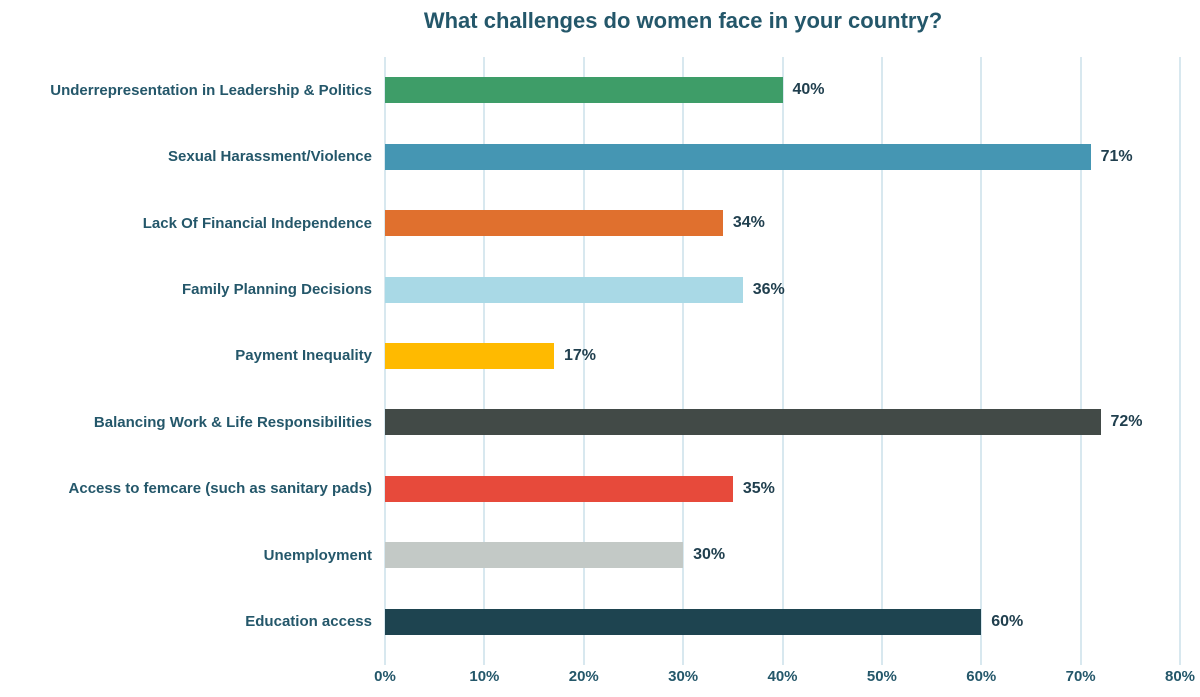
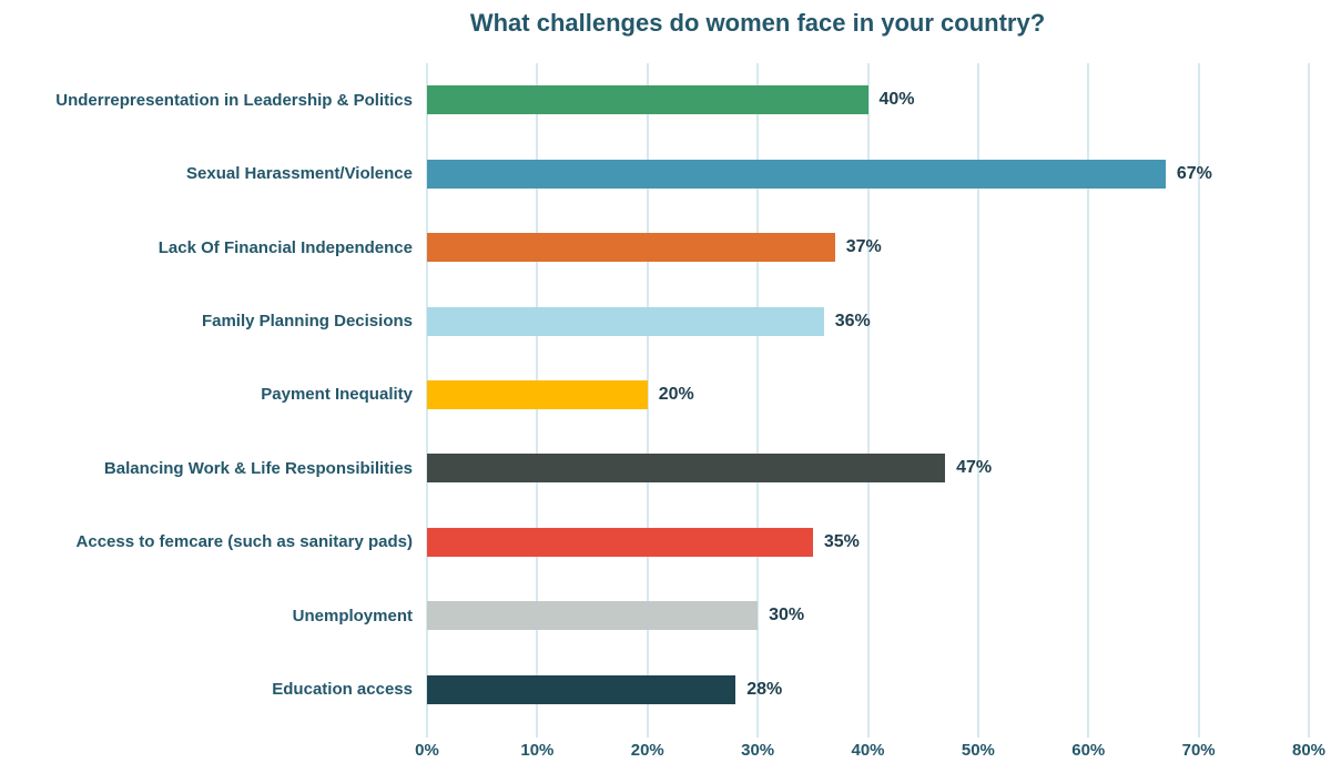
Sexual Harassment/Violence: 71% -> 67%
Lack Of Financial Independence: 34% -> 37%
Payment Inequality: 17% -> 20%
Balancing Work & Life Responsibilities: 72% -> 47%
Education access: 60% -> 28%
